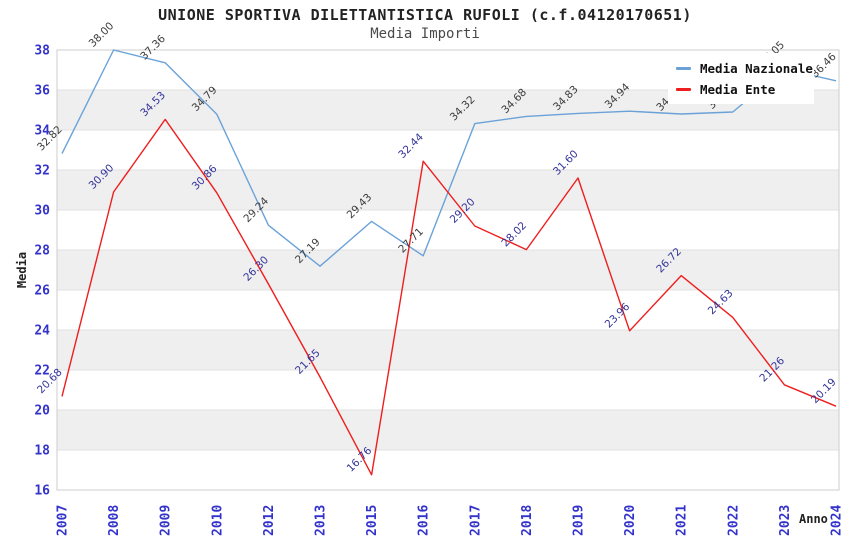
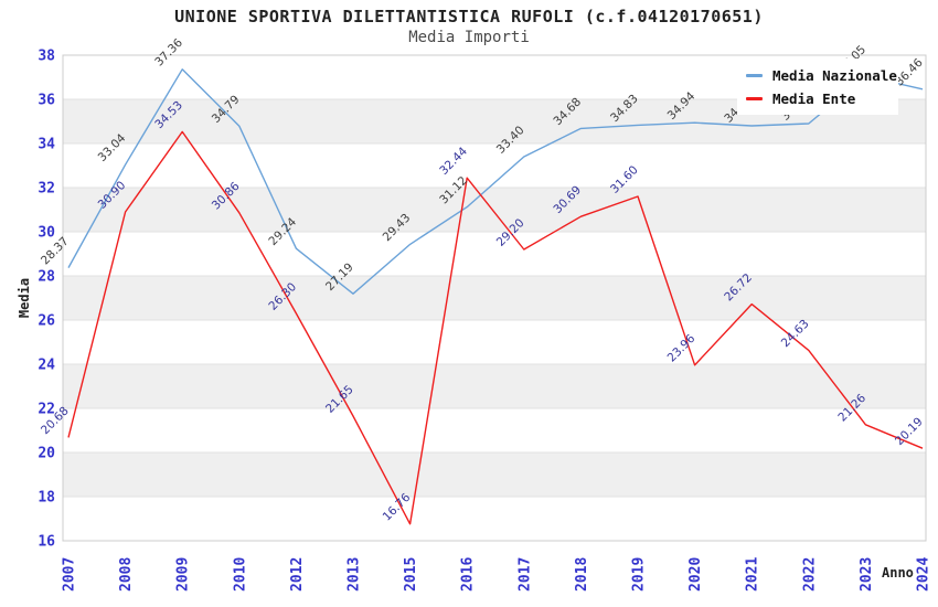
Media Nazionale/2007: 32.82 -> 28.37
Media Nazionale/2008: 38.00 -> 33.04
Media Nazionale/2016: 27.71 -> 31.12
Media Nazionale/2017: 34.32 -> 33.40
Media Ente/2018: 28.02 -> 30.69
